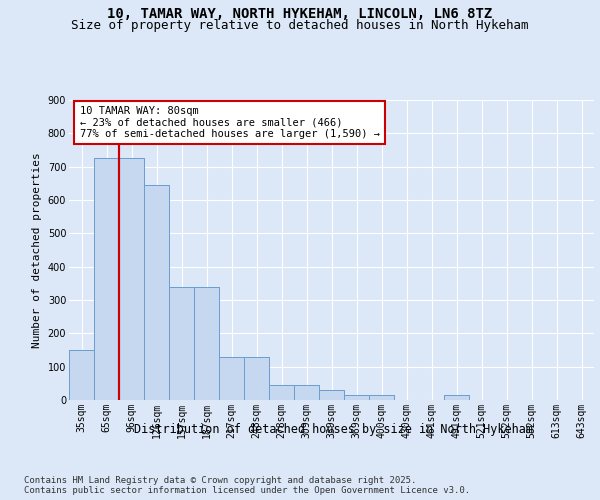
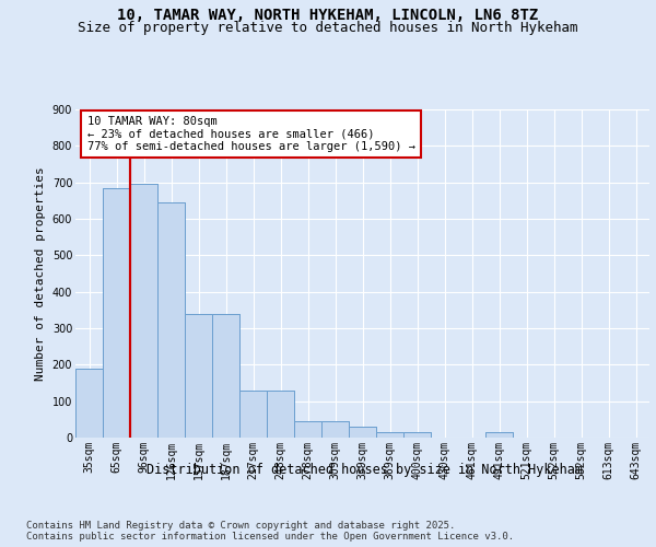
35sqm: 150 -> 190
65sqm: 725 -> 685
96sqm: 725 -> 695
